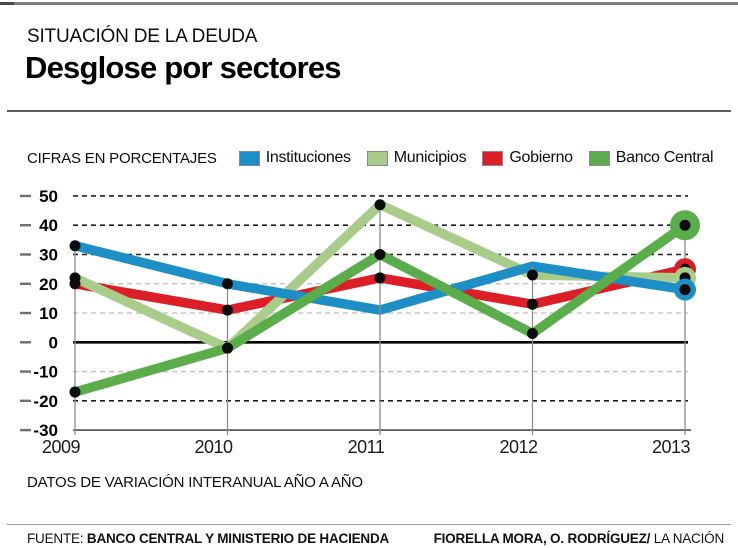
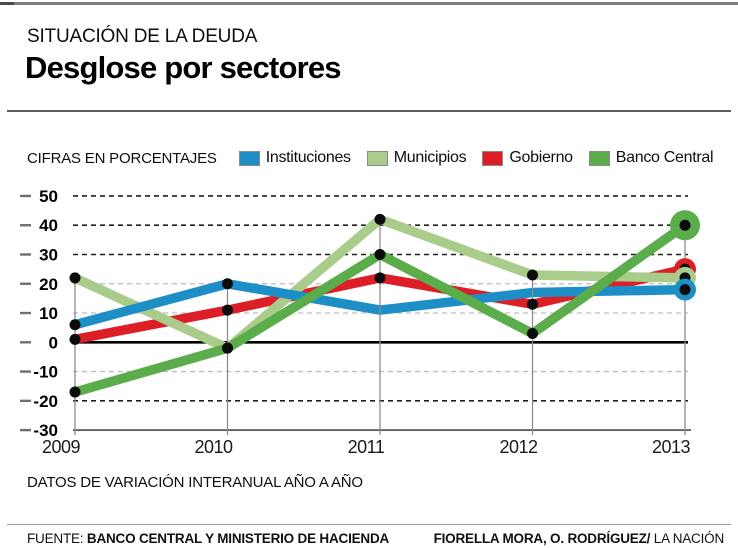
Instituciones/2009: 33 -> 6
Gobierno/2009: 20 -> 1
Municipios/2011: 47 -> 42
Instituciones/2012: 26 -> 17
